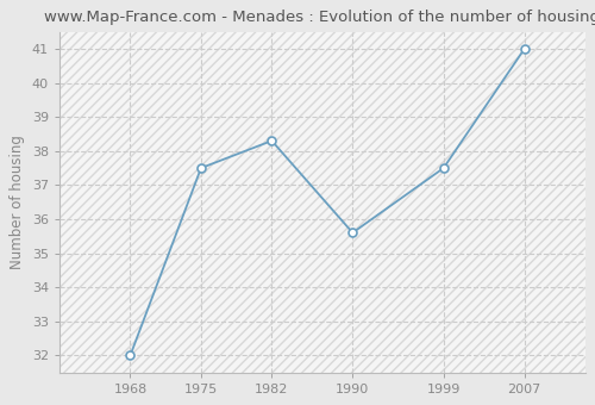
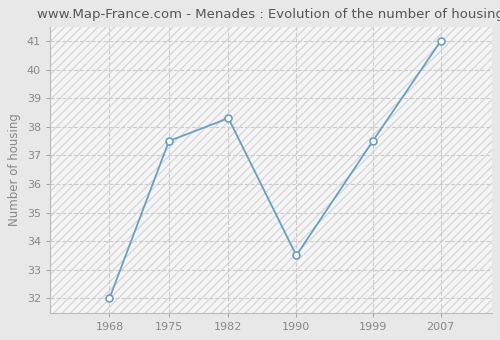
1990: 35.6 -> 33.5
